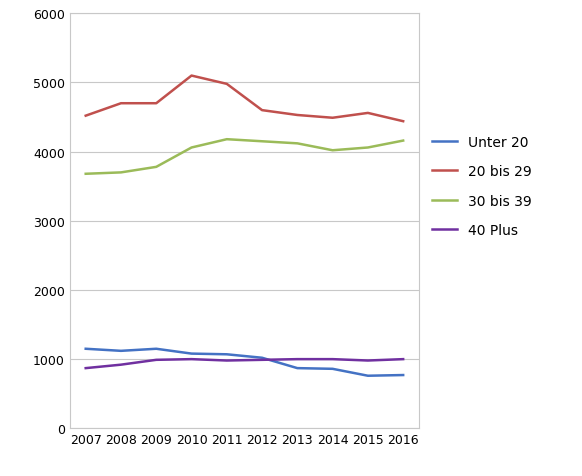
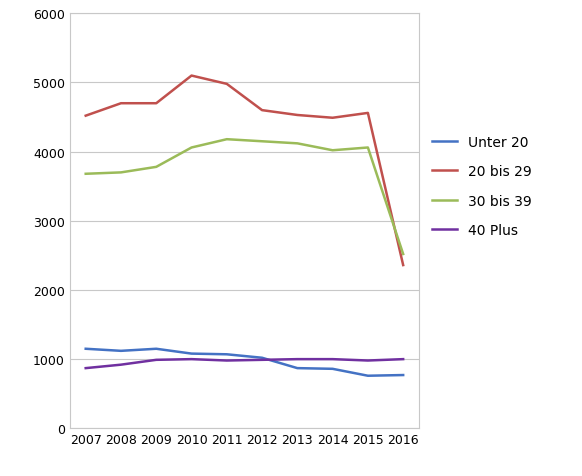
20 bis 29/2016: 4440 -> 2360
30 bis 39/2016: 4160 -> 2520
